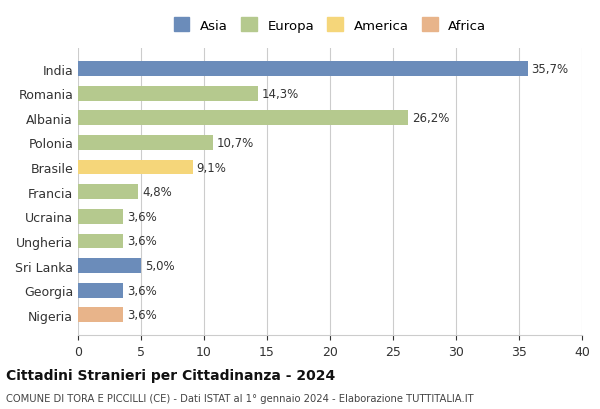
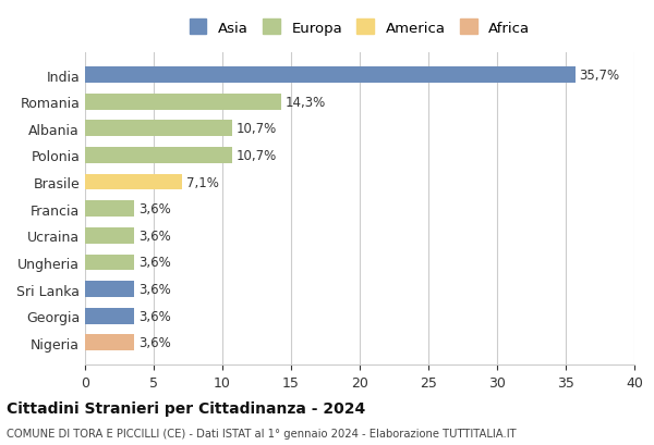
Albania: 26,2% -> 10,7%
Brasile: 9,1% -> 7,1%
Francia: 4,8% -> 3,6%
Sri Lanka: 5,0% -> 3,6%
